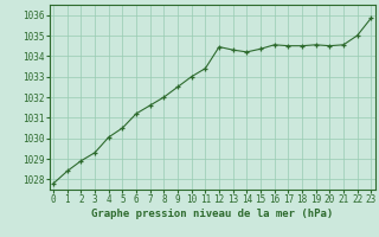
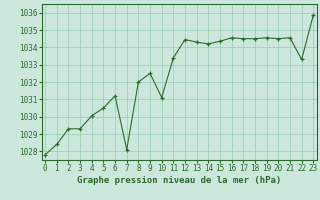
2: 1028.9 -> 1029.3
7: 1031.6 -> 1028.1
10: 1033.0 -> 1031.1
22: 1035.0 -> 1033.3
